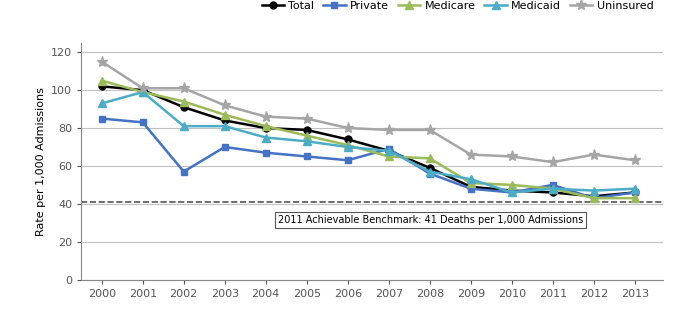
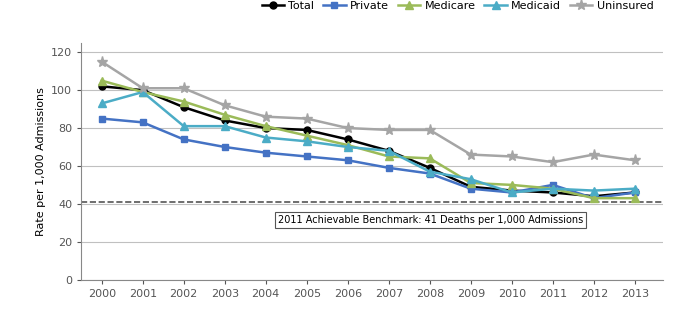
Private/2002: 57 -> 74
Private/2007: 69 -> 59
